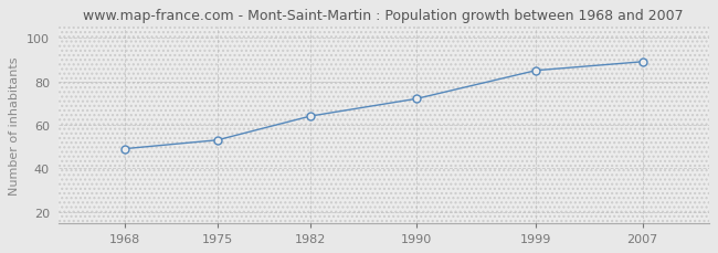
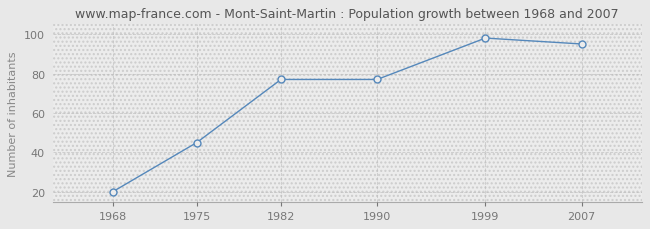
1968: 49 -> 20
1975: 53 -> 45
1982: 64 -> 77
1990: 72 -> 77
1999: 85 -> 98
2007: 89 -> 95
